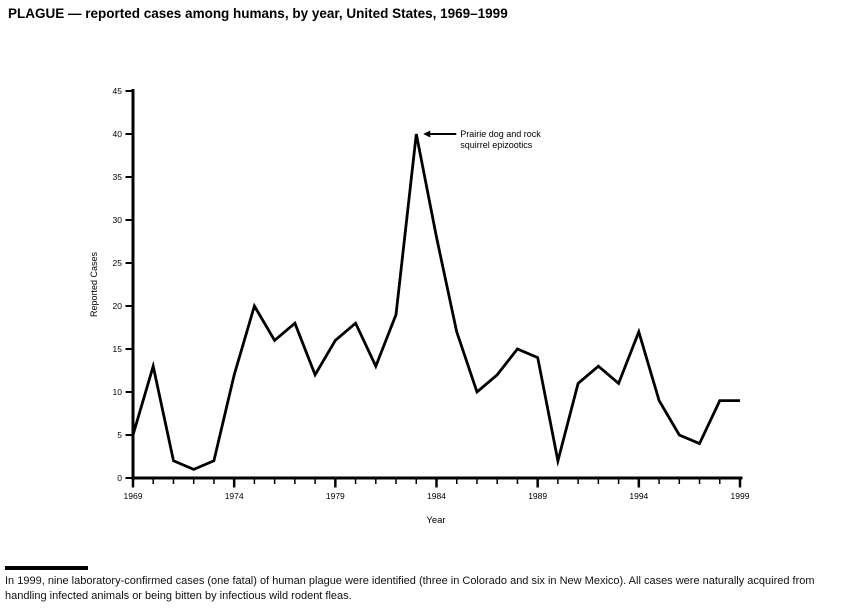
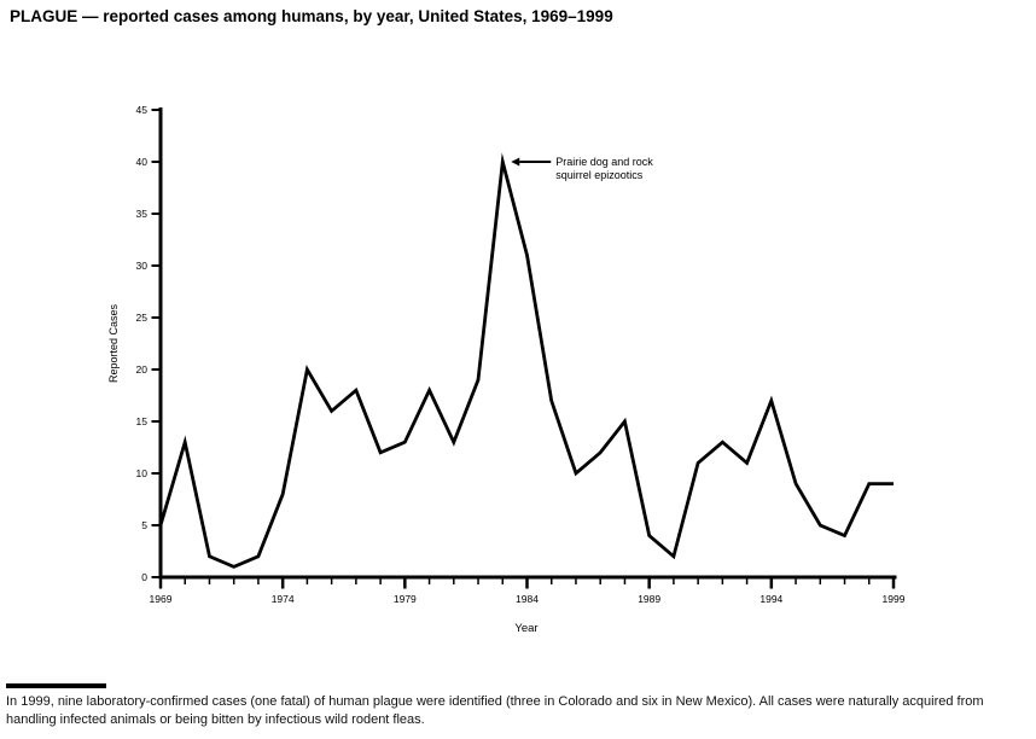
1974: 12 -> 8
1979: 16 -> 13
1984: 28 -> 31
1989: 14 -> 4
